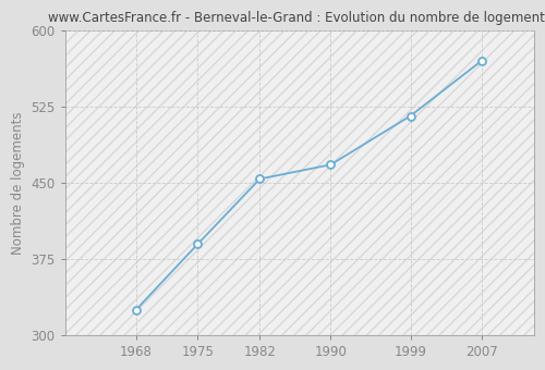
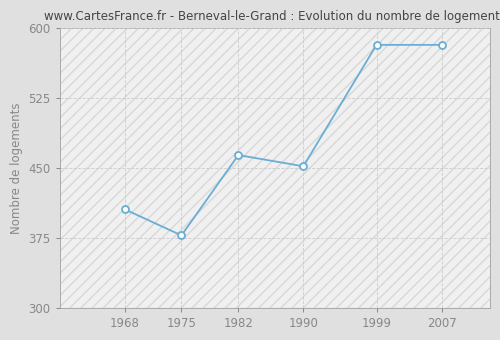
1968: 325 -> 406
1975: 390 -> 378
1982: 454 -> 464
1990: 468 -> 452
1999: 516 -> 582
2007: 570 -> 582
